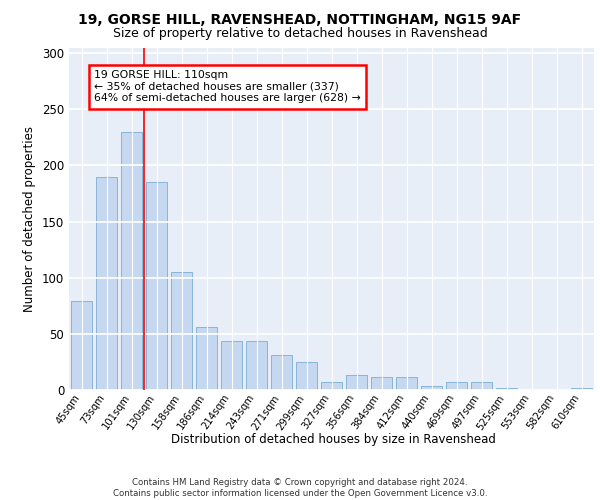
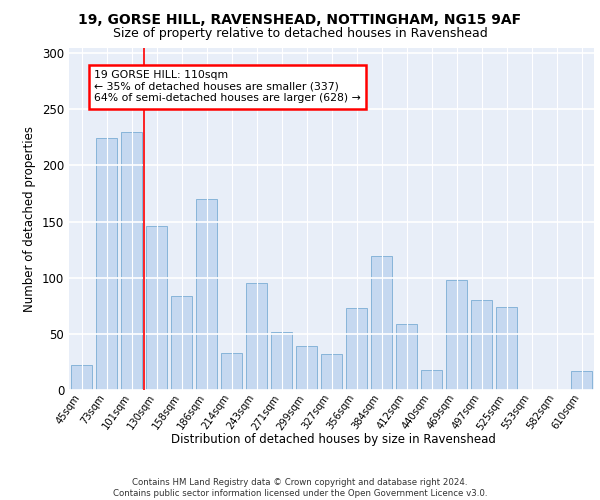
45sqm: 79 -> 22
73sqm: 190 -> 224
130sqm: 185 -> 146
158sqm: 105 -> 84
186sqm: 56 -> 170
214sqm: 44 -> 33
243sqm: 44 -> 95
271sqm: 31 -> 52
299sqm: 25 -> 39
327sqm: 7 -> 32
356sqm: 13 -> 73
384sqm: 12 -> 119
412sqm: 12 -> 59
440sqm: 4 -> 18
469sqm: 7 -> 98
497sqm: 7 -> 80
525sqm: 2 -> 74
610sqm: 2 -> 17
